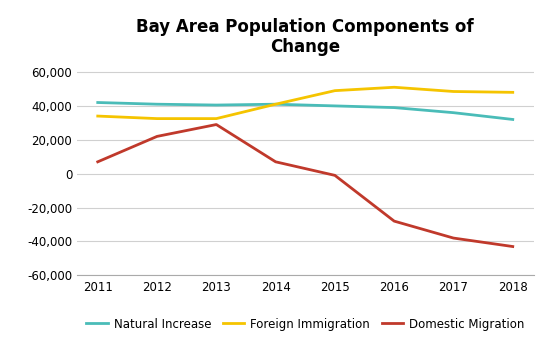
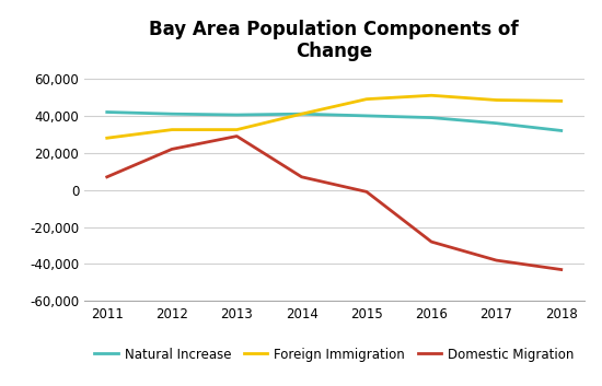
Foreign Immigration/2011: 34,000 -> 28,000
